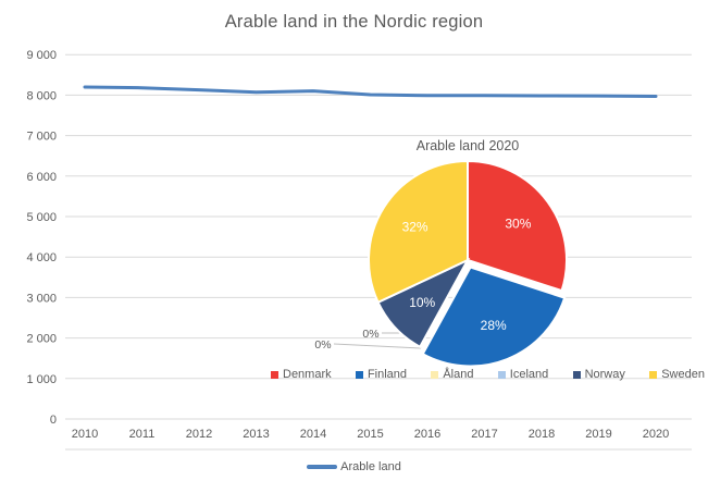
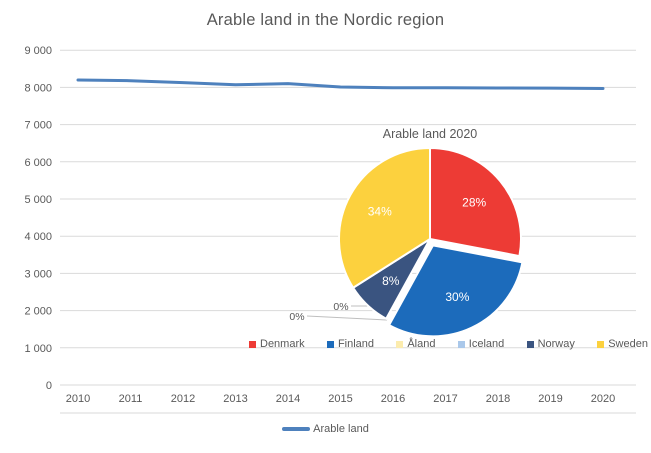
Arable land 2020/Denmark: 30% -> 28%
Arable land 2020/Finland: 28% -> 30%
Arable land 2020/Norway: 10% -> 8%
Arable land 2020/Sweden: 32% -> 34%
